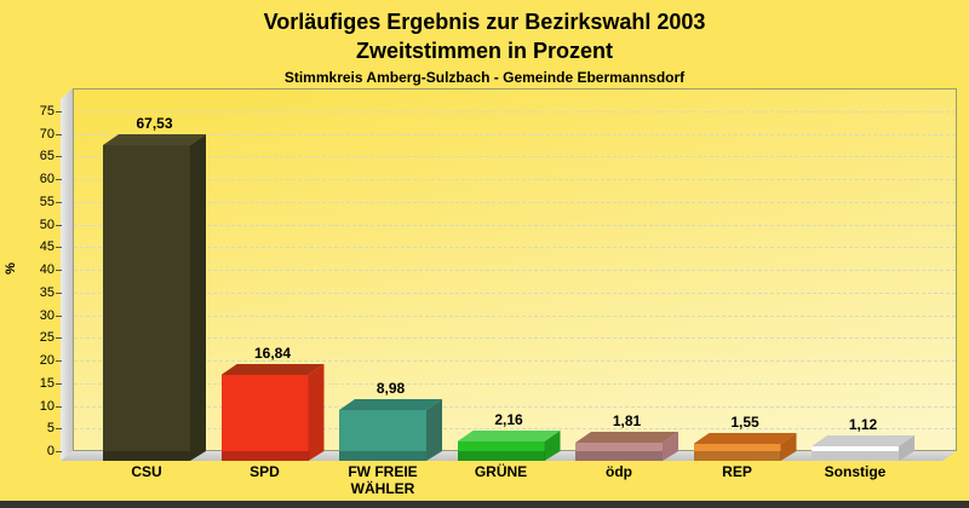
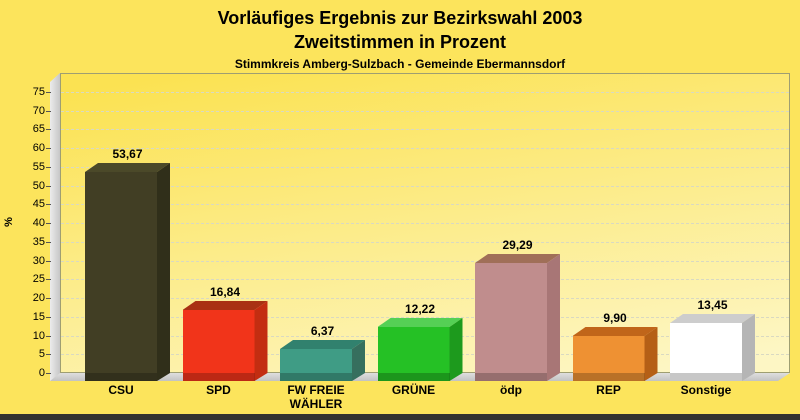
CSU: 67,53 -> 53,67
FW FREIE WÄHLER: 8,98 -> 6,37
GRÜNE: 2,16 -> 12,22
ödp: 1,81 -> 29,29
REP: 1,55 -> 9,90
Sonstige: 1,12 -> 13,45
